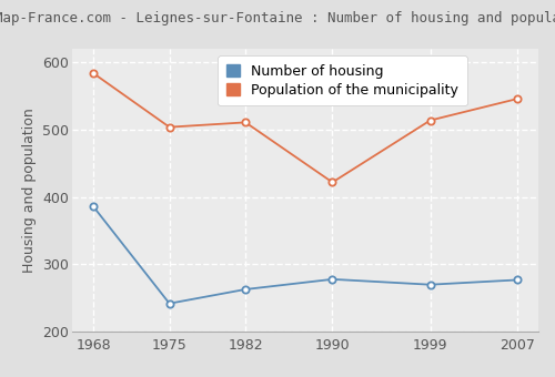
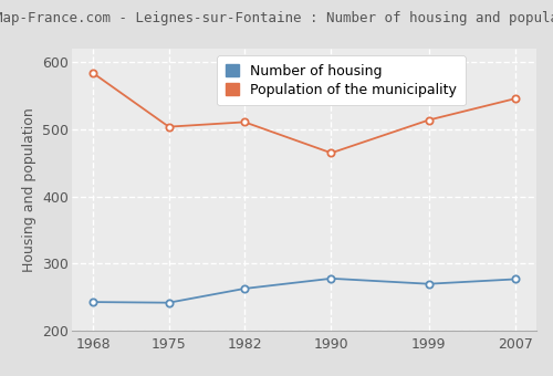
Number of housing/1968: 386 -> 243
Population of the municipality/1990: 422 -> 465
